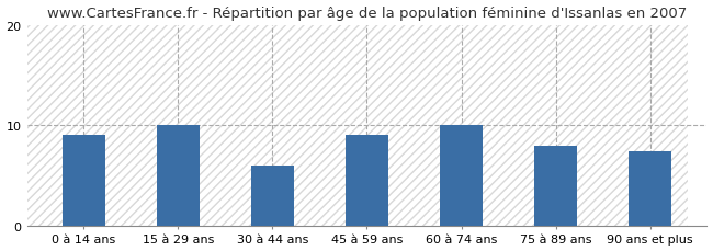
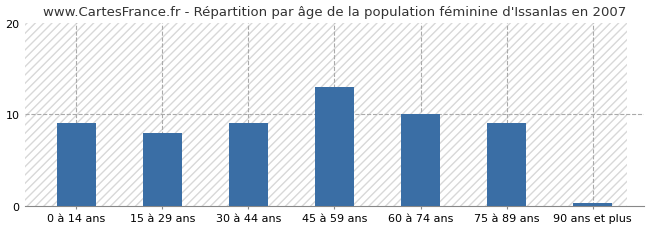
15 à 29 ans: 10.0 -> 8.0
30 à 44 ans: 6.0 -> 9.0
45 à 59 ans: 9.0 -> 13.0
75 à 89 ans: 8.0 -> 9.0
90 ans et plus: 7.4 -> 0.3
